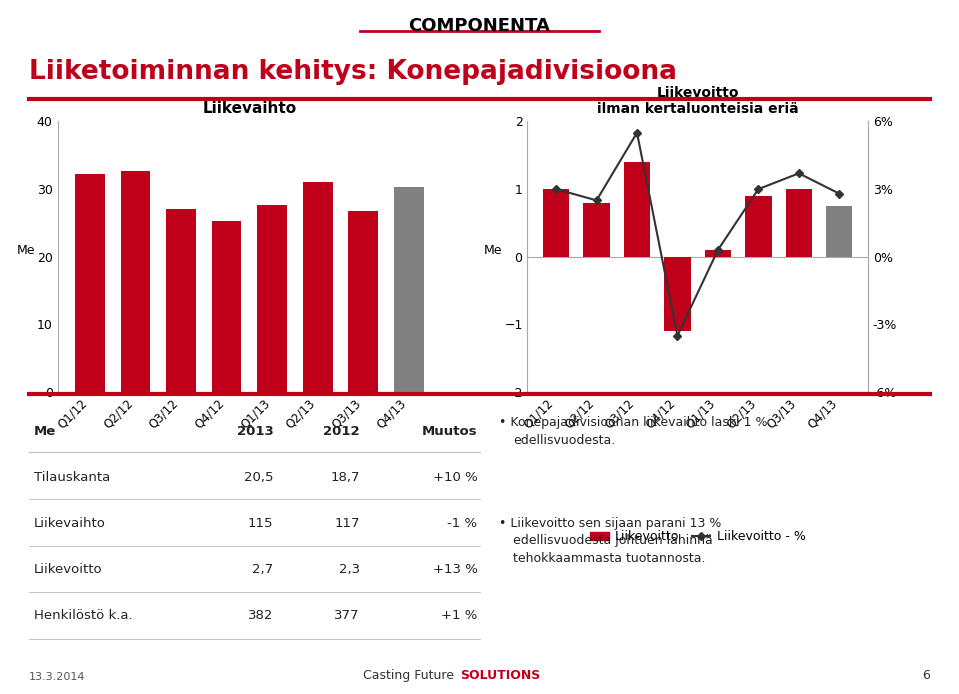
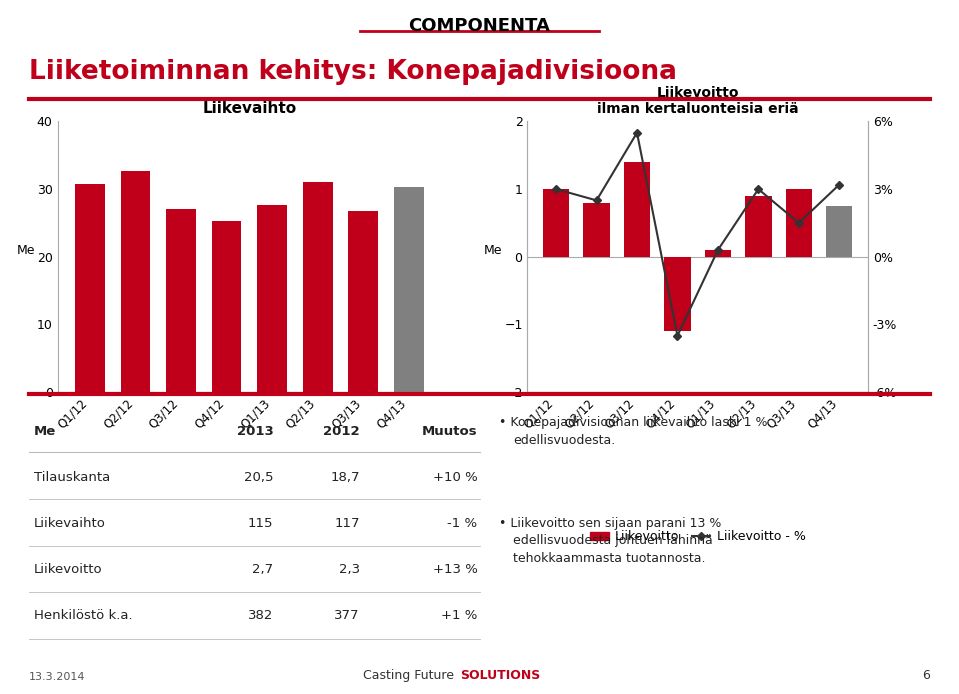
Liikevaihto/Q1/12: 32.2 -> 30.8
Liikevoitto ilman kertaluonteisia eriä/Liikevoitto - %/Q3/13: 3.7% -> 1.5%
Liikevoitto ilman kertaluonteisia eriä/Liikevoitto - %/Q4/13: 2.8% -> 3.2%
